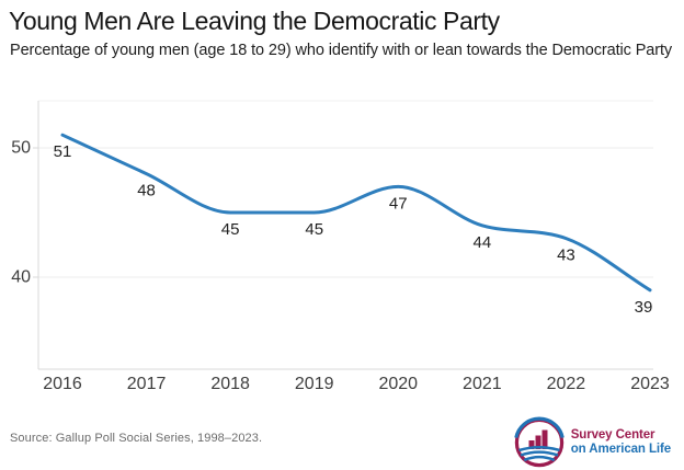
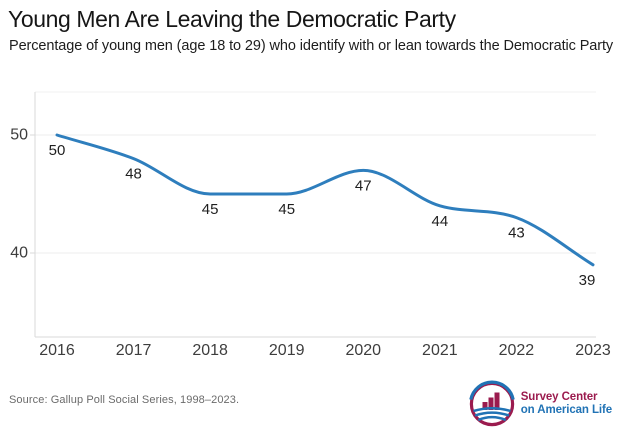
2016: 51 -> 50
